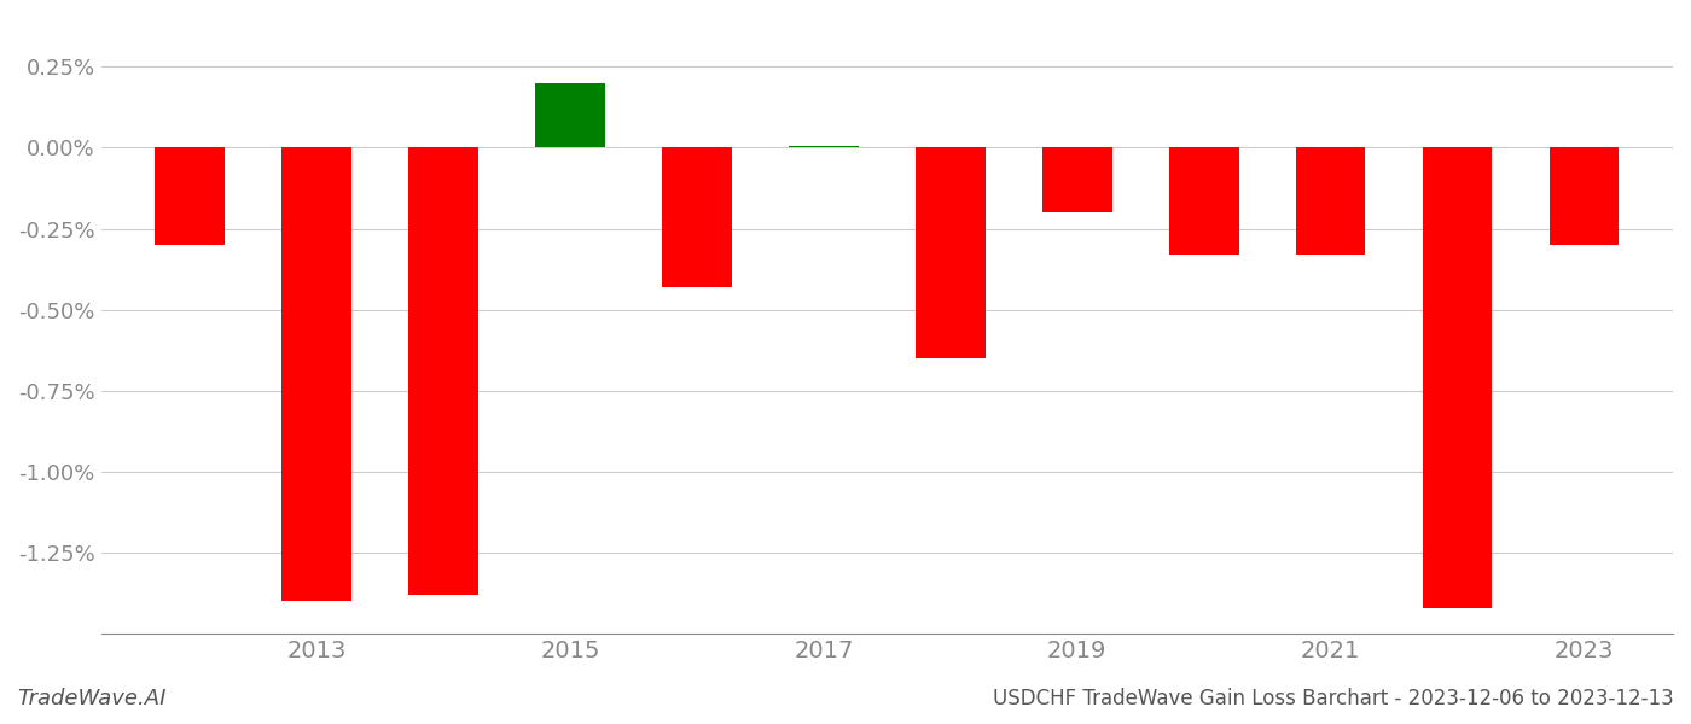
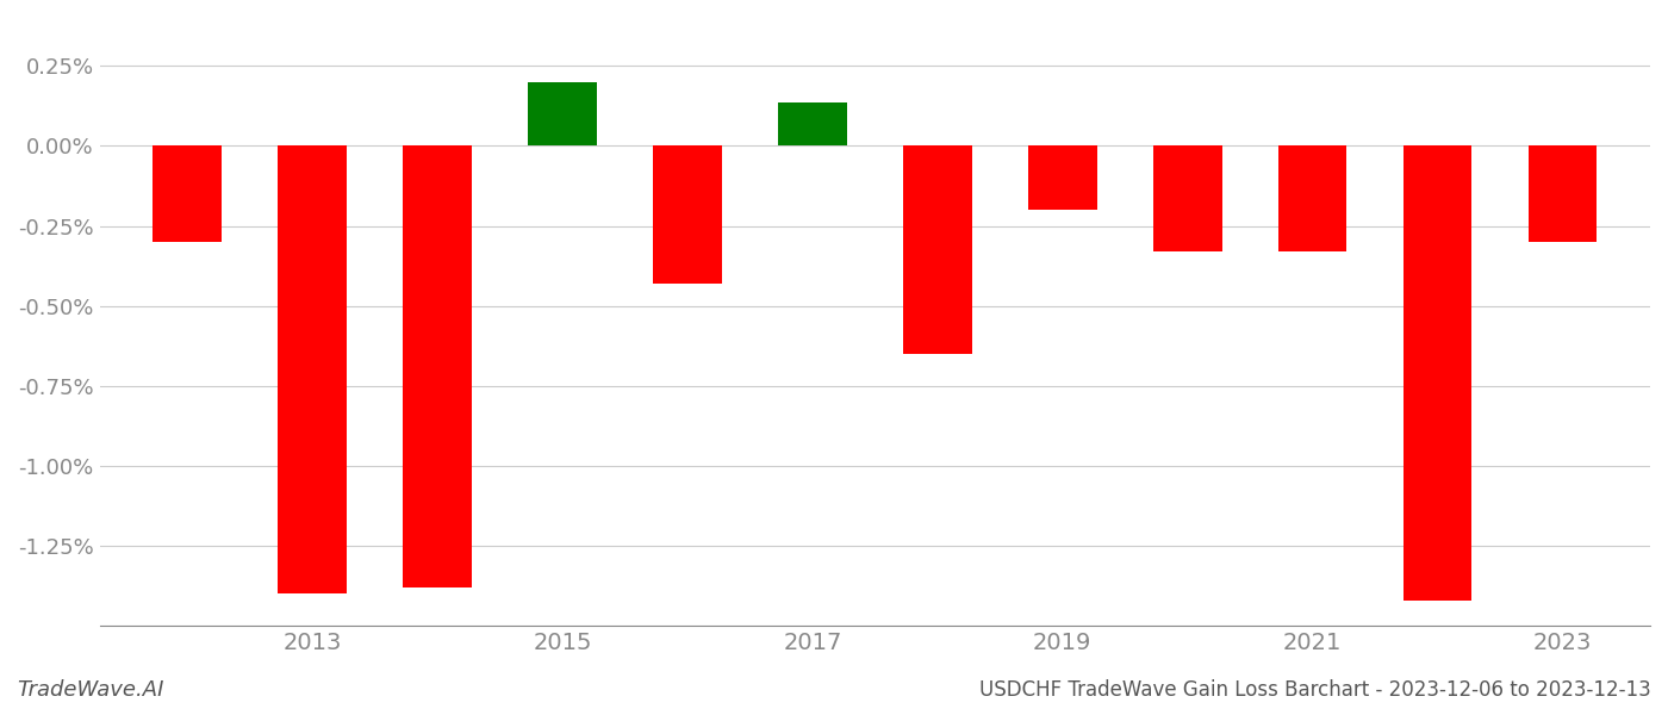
2017: 0.005% -> 0.135%
